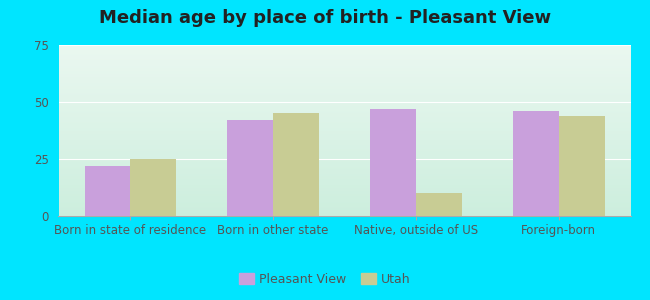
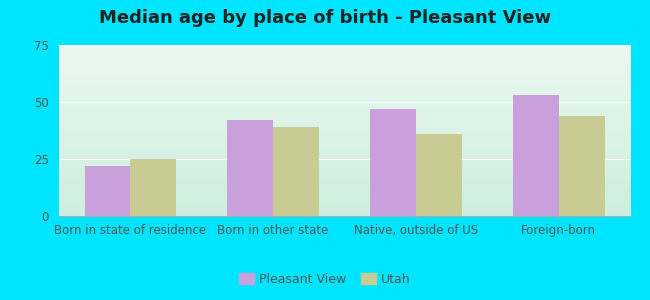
Utah/Born in other state: 45 -> 39
Utah/Native, outside of US: 10 -> 36
Pleasant View/Foreign-born: 46 -> 53
